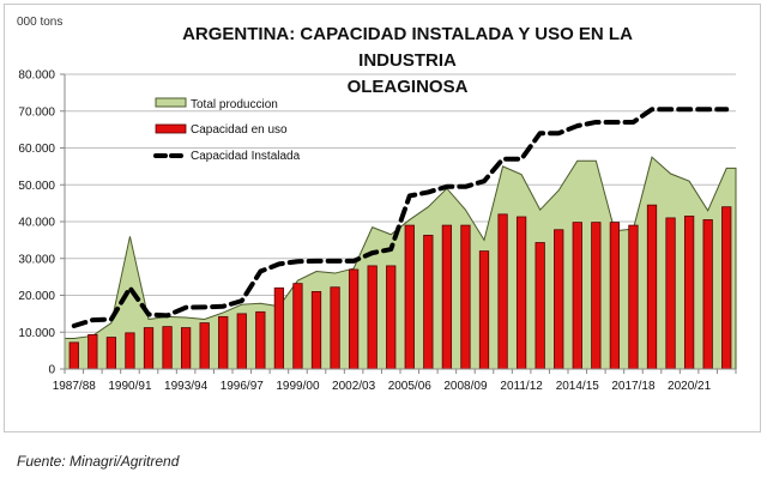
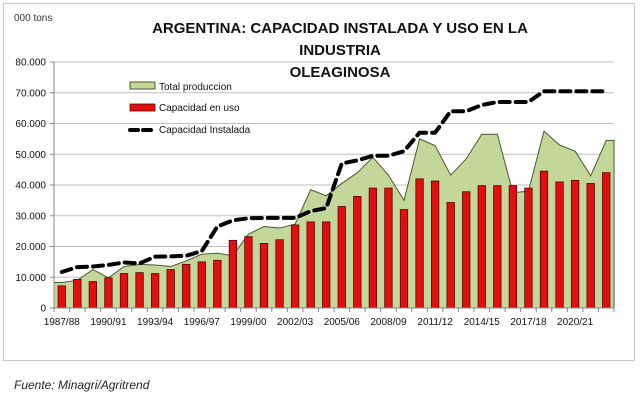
Total produccion/1990/91: 36000 -> 10000
Capacidad Instalada/1990/91: 22000 -> 14000
Capacidad en uso/2005/06: 39000 -> 33000
